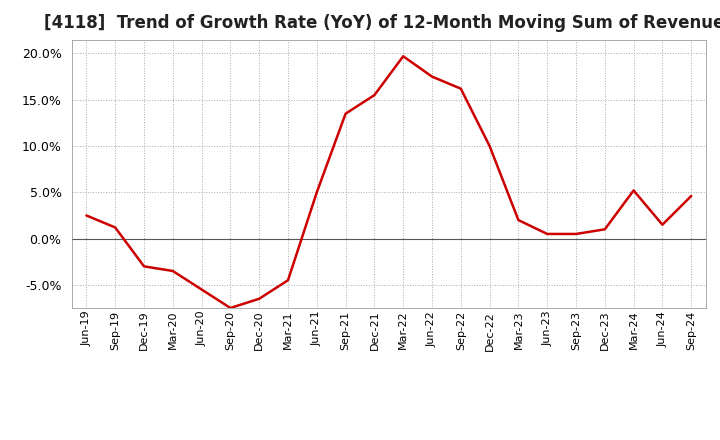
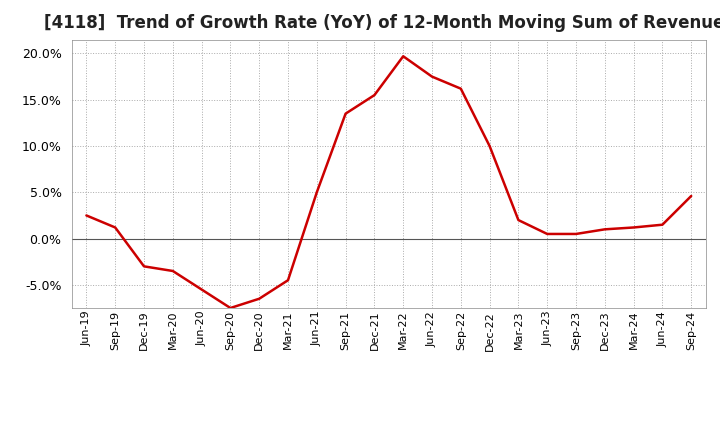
Mar-24: 5.2% -> 1.2%
